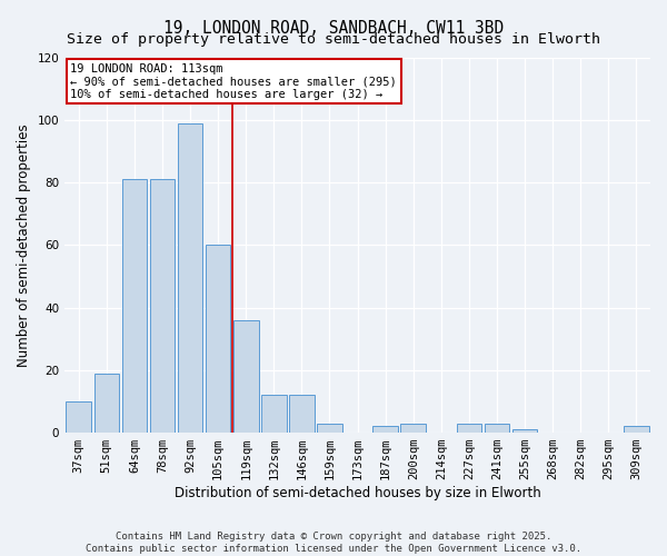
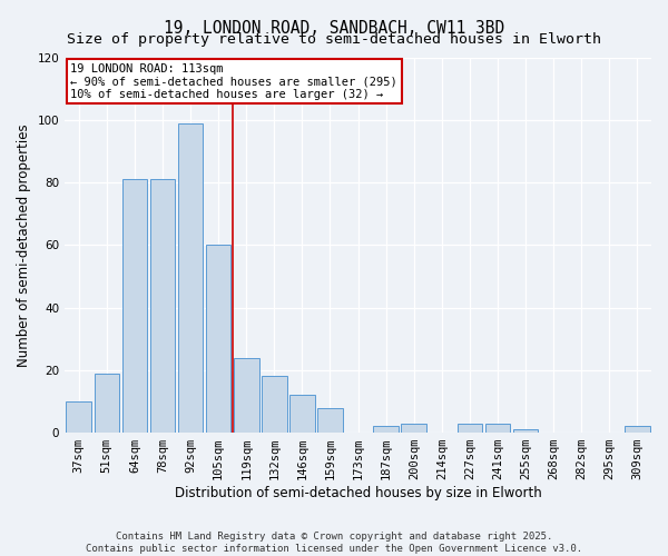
119sqm: 36 -> 24
132sqm: 12 -> 18
159sqm: 3 -> 8
